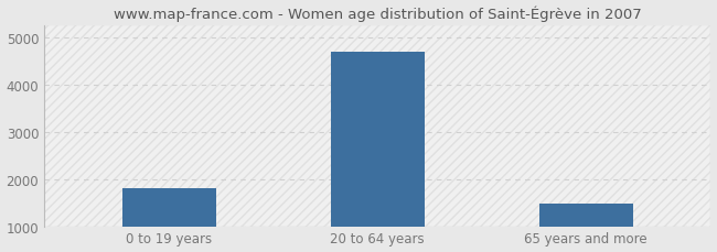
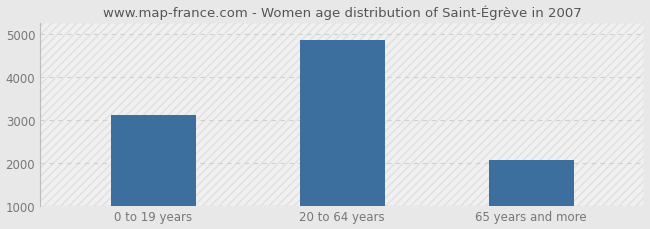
0 to 19 years: 1800 -> 3100
20 to 64 years: 4700 -> 4850
65 years and more: 1490 -> 2050
